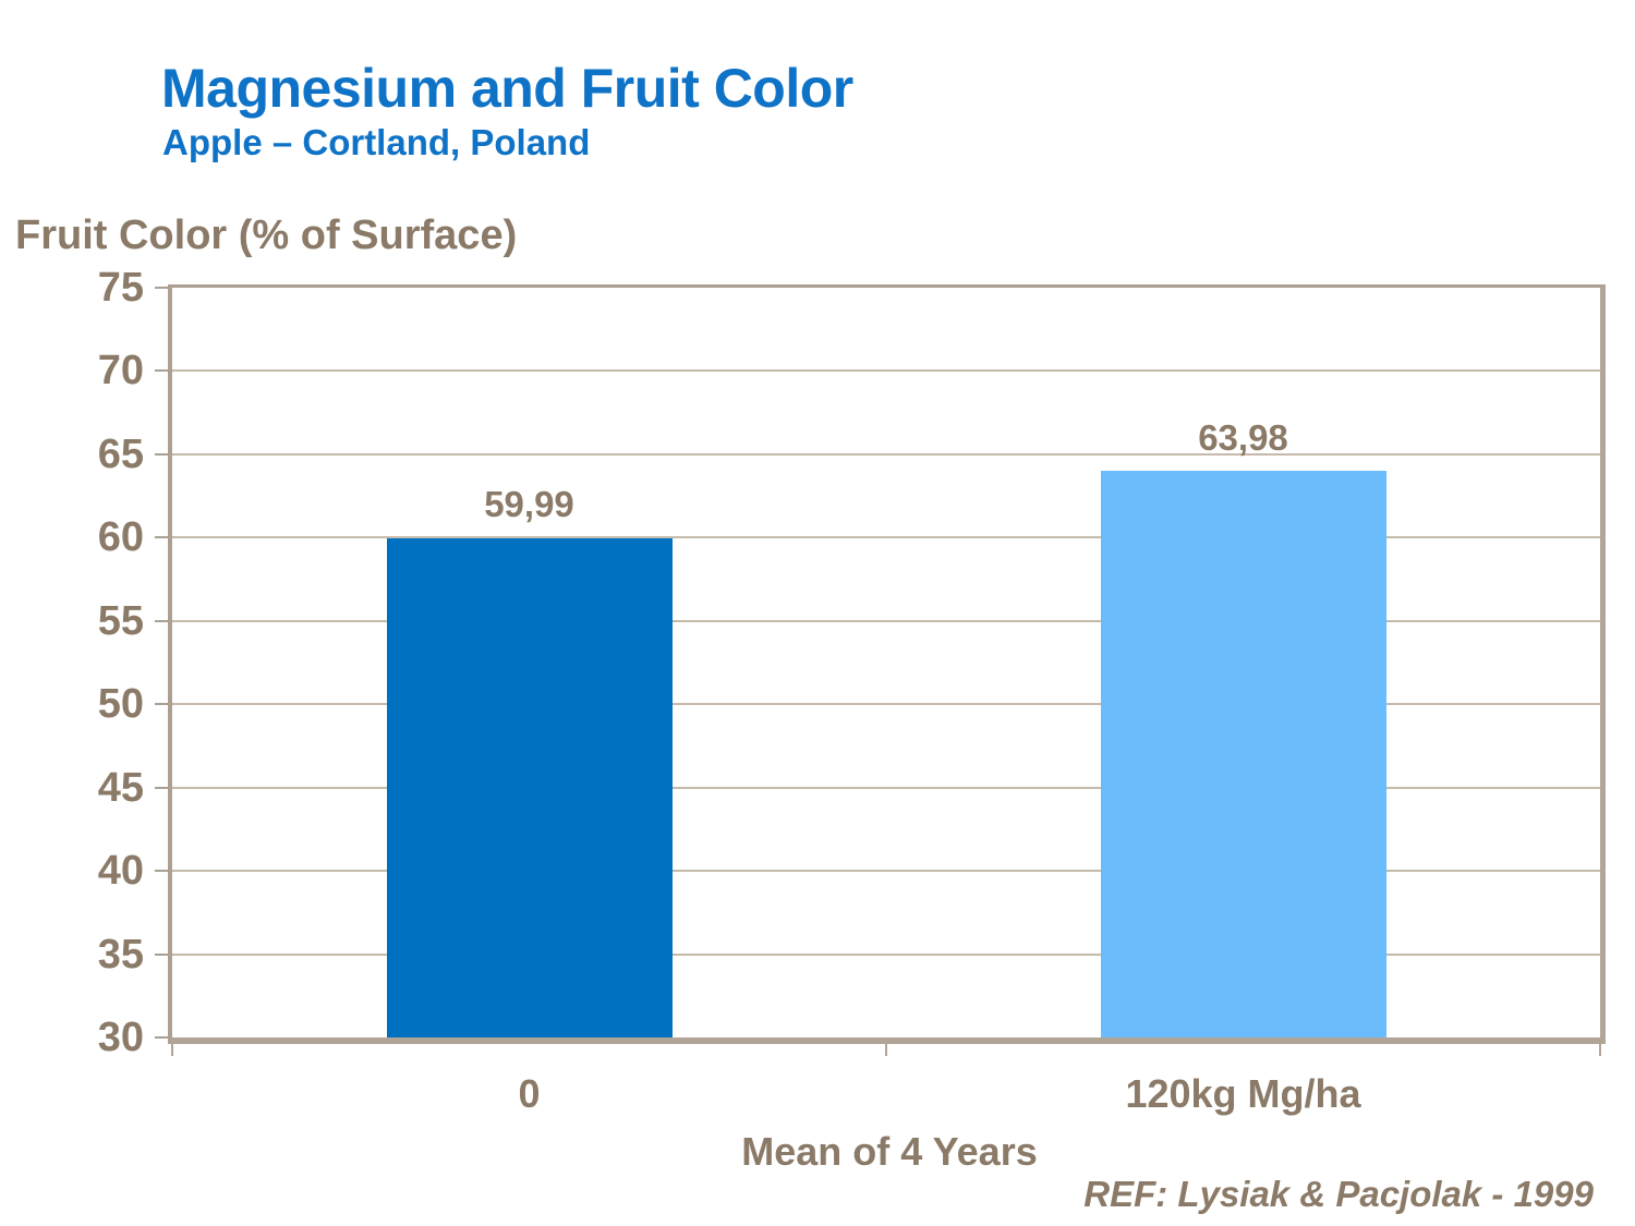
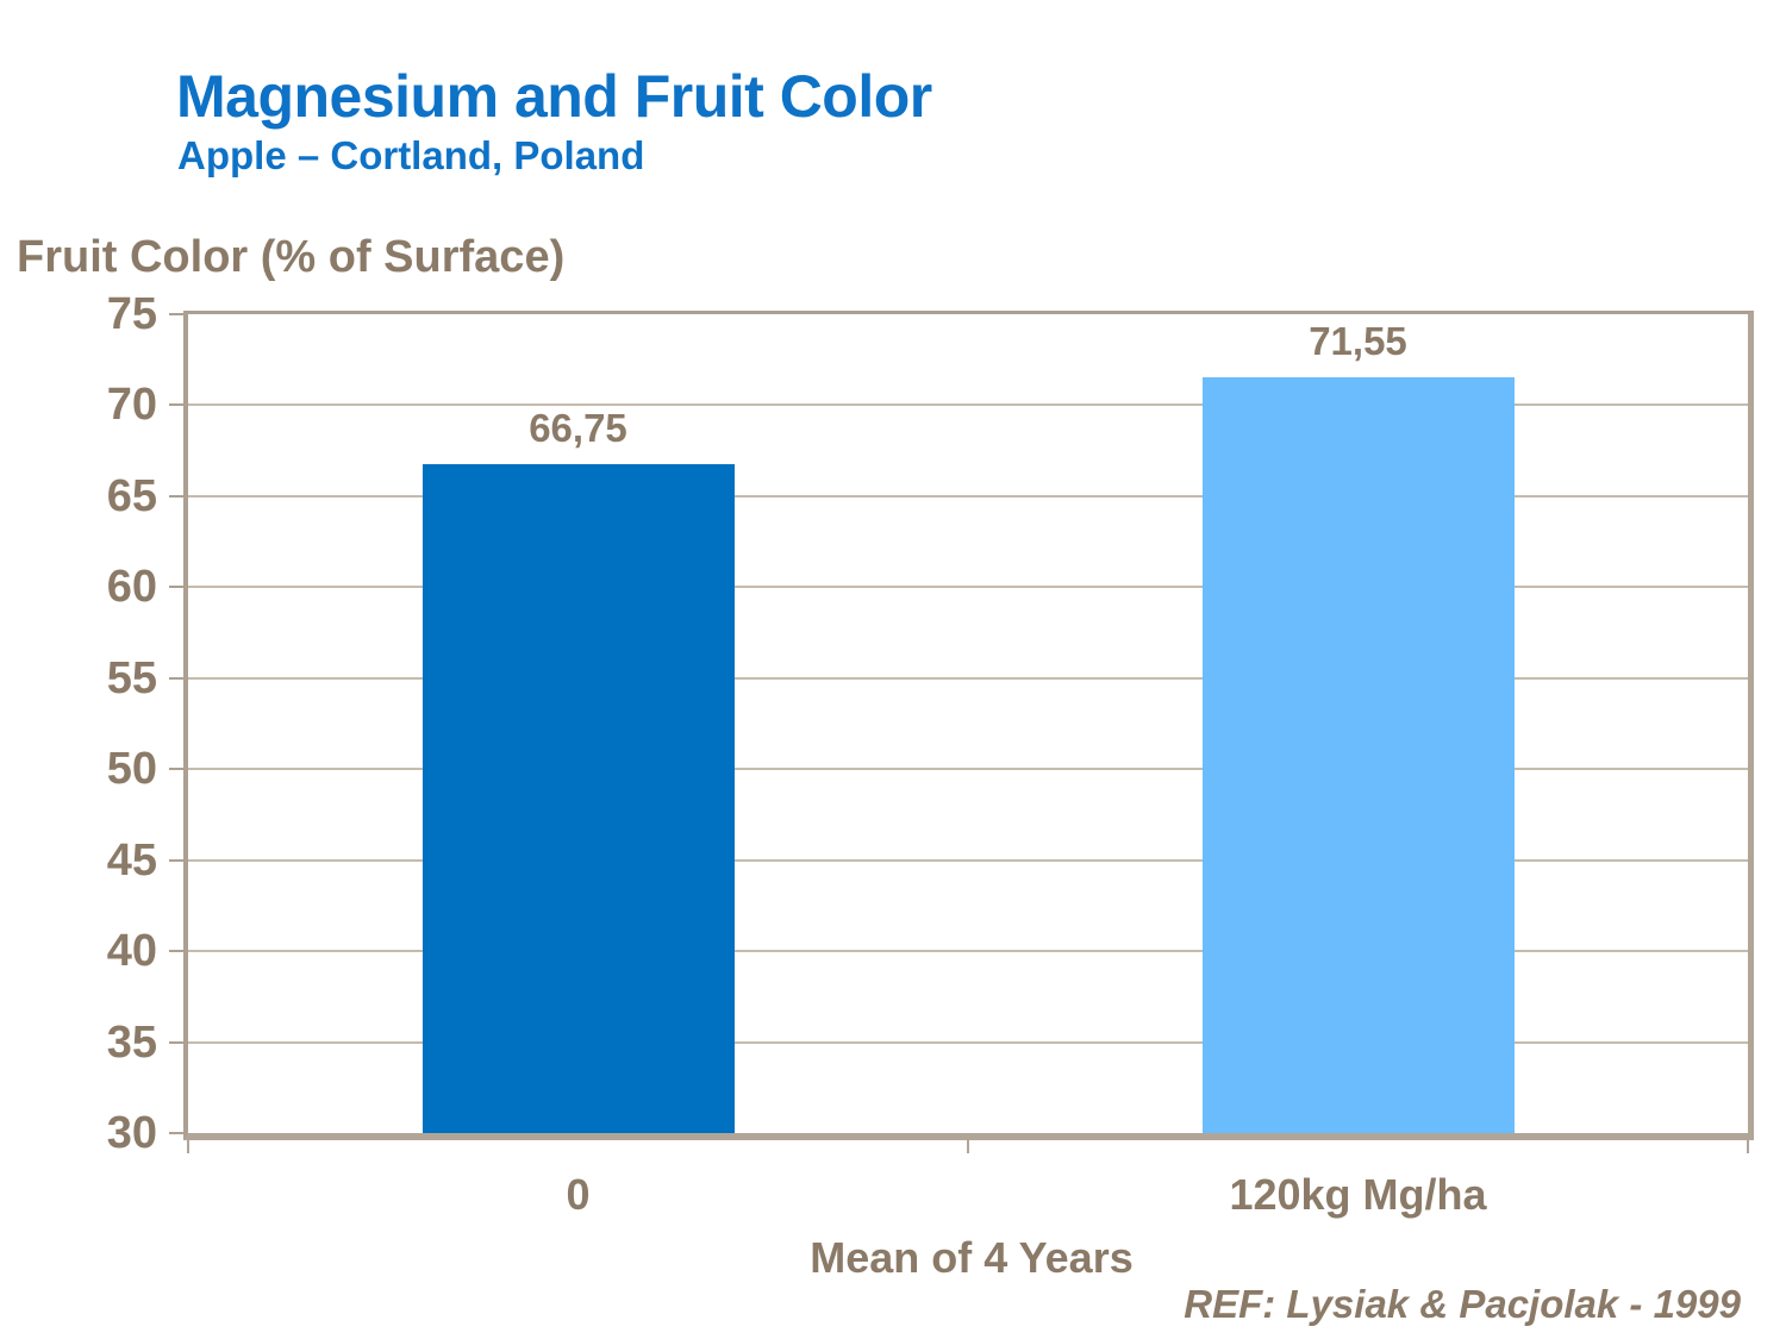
0: 59,99 -> 66,75
120kg Mg/ha: 63,98 -> 71,55
